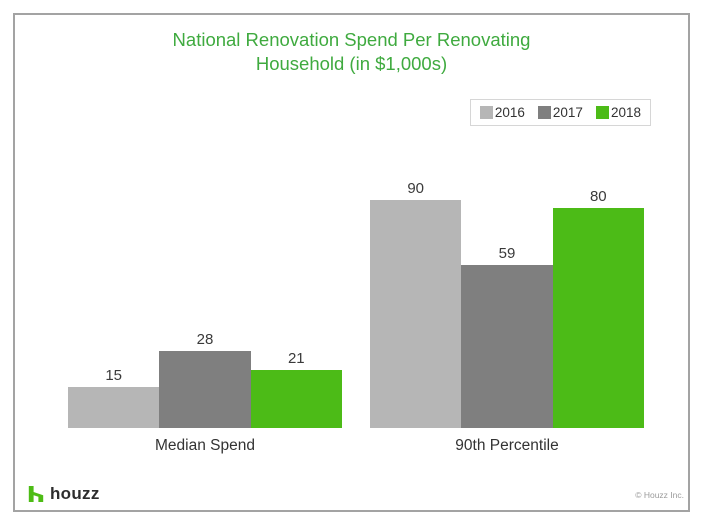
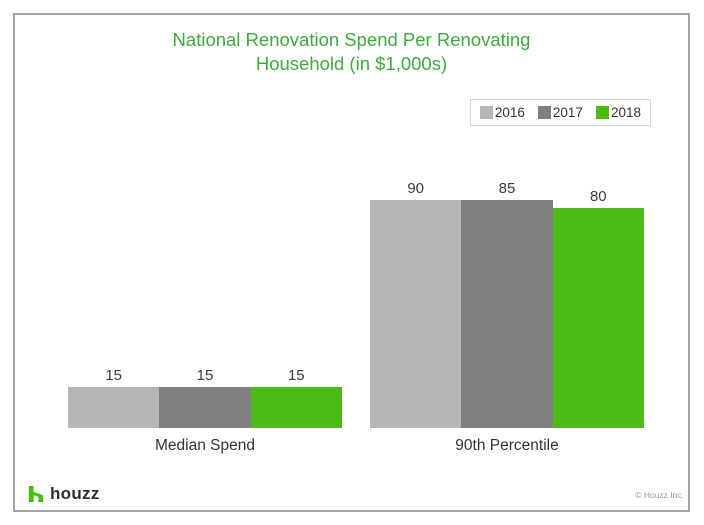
2017/Median Spend: 28 -> 15
2018/Median Spend: 21 -> 15
2017/90th Percentile: 59 -> 85
